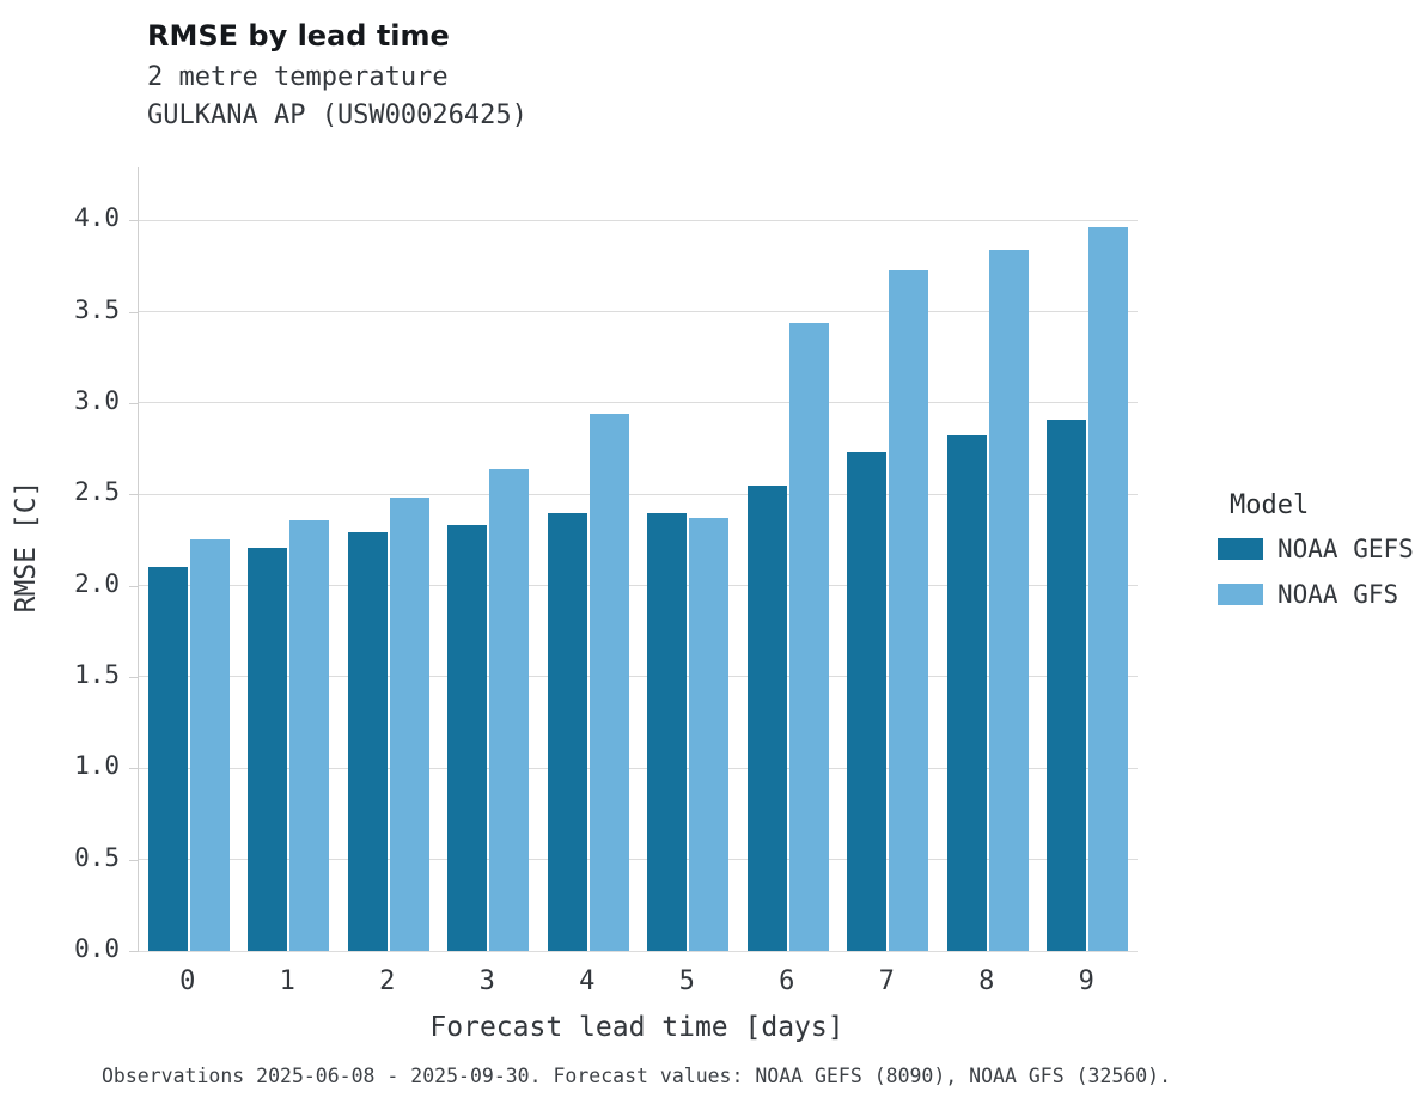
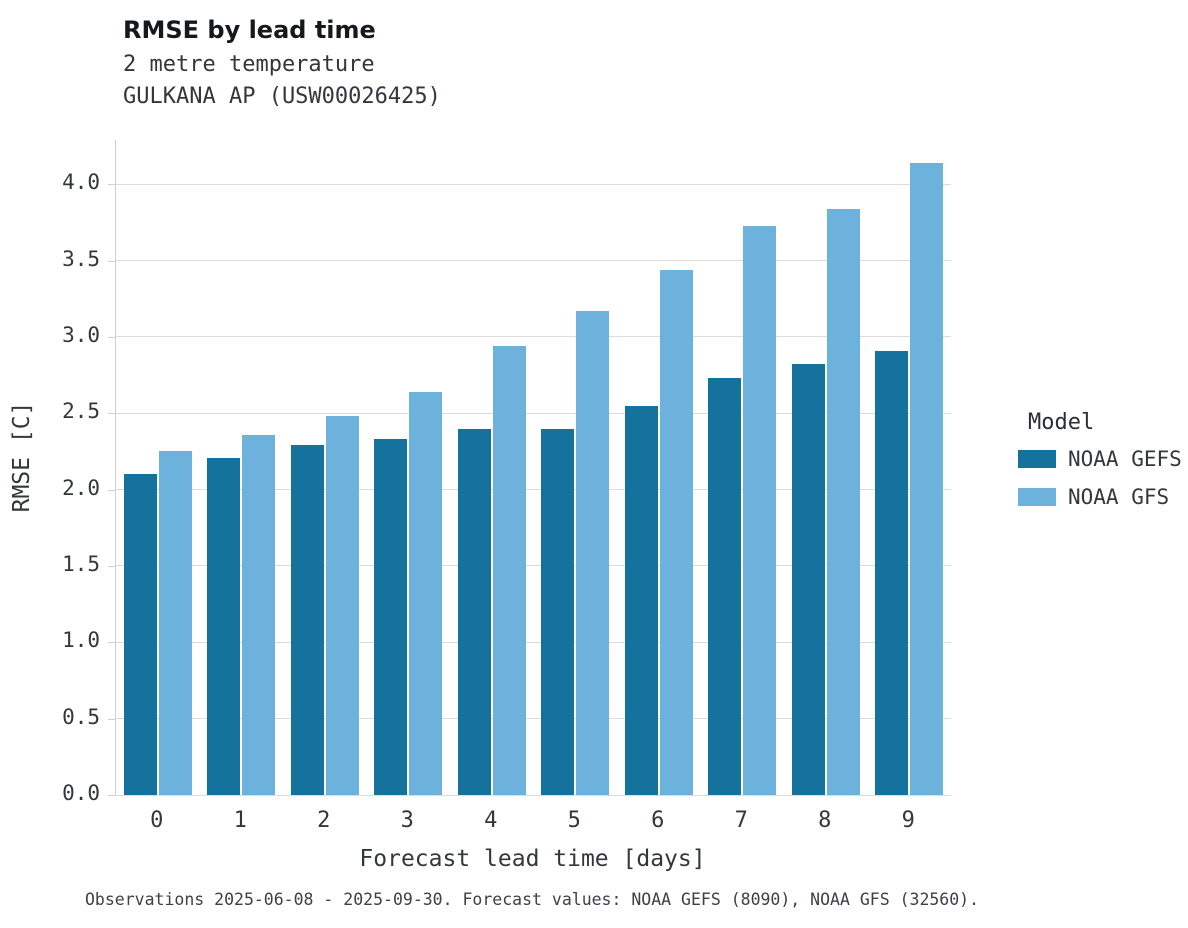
NOAA GFS/5: 2.37 -> 3.17
NOAA GFS/9: 3.96 -> 4.14
